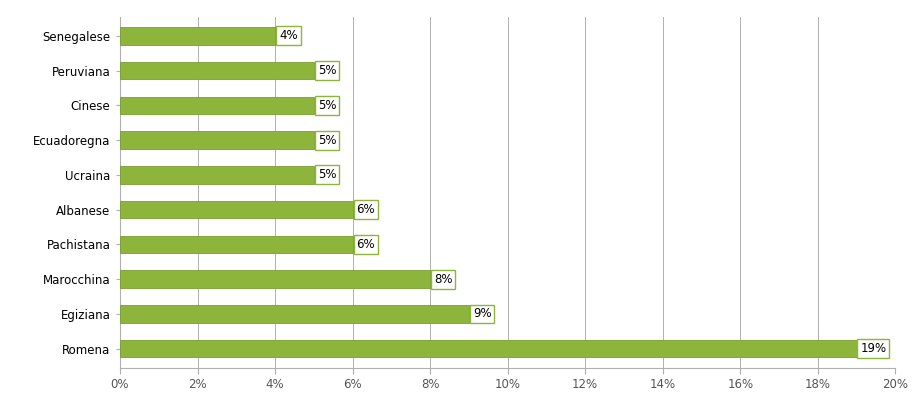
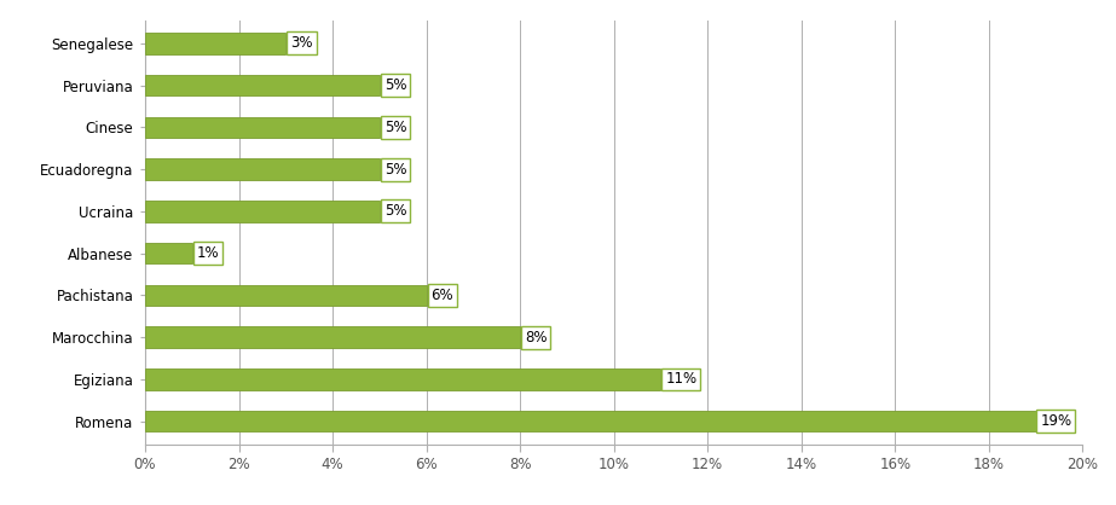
Senegalese: 4% -> 3%
Albanese: 6% -> 1%
Egiziana: 9% -> 11%
